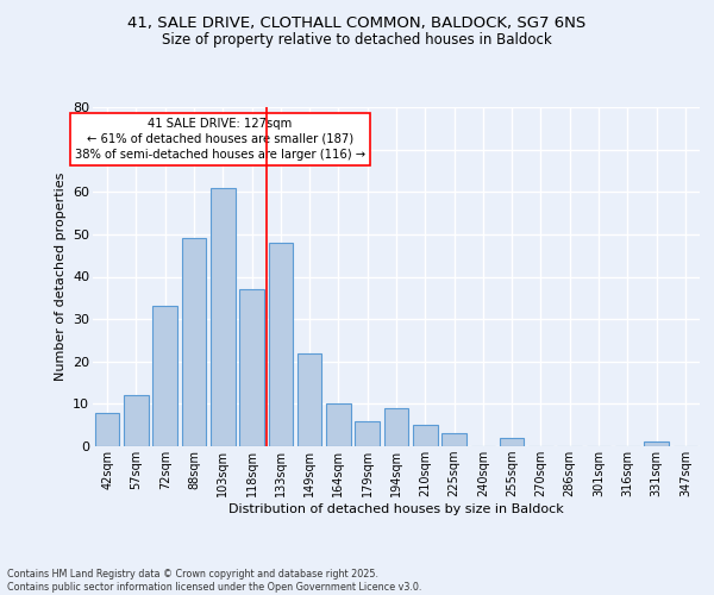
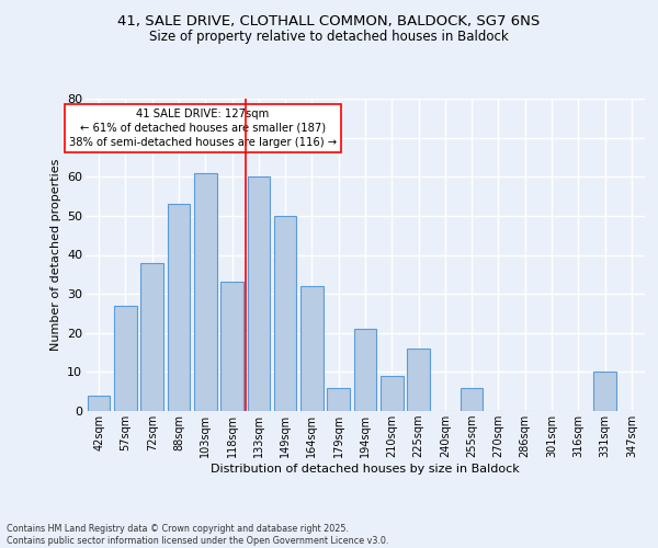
42sqm: 8 -> 4
57sqm: 12 -> 27
72sqm: 33 -> 38
88sqm: 49 -> 53
118sqm: 37 -> 33
133sqm: 48 -> 60
149sqm: 22 -> 50
164sqm: 10 -> 32
194sqm: 9 -> 21
210sqm: 5 -> 9
225sqm: 3 -> 16
255sqm: 2 -> 6
331sqm: 1 -> 10
